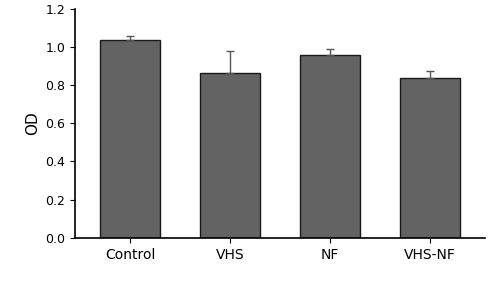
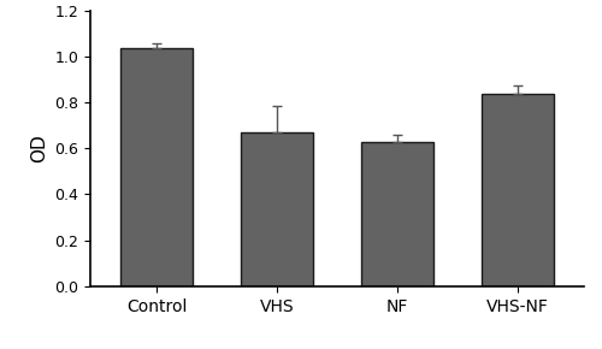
VHS: 0.86 -> 0.67
NF: 0.96 -> 0.63
